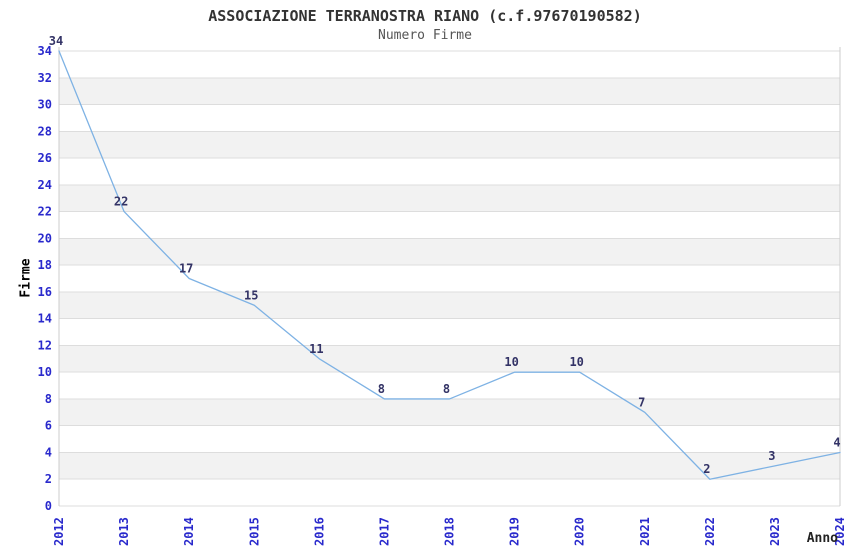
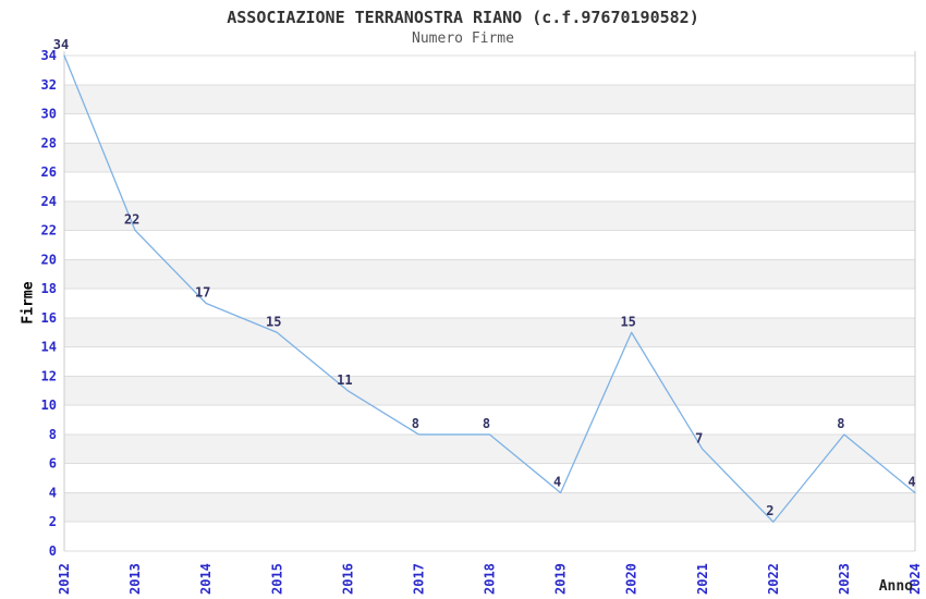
2019: 10 -> 4
2020: 10 -> 15
2023: 3 -> 8
